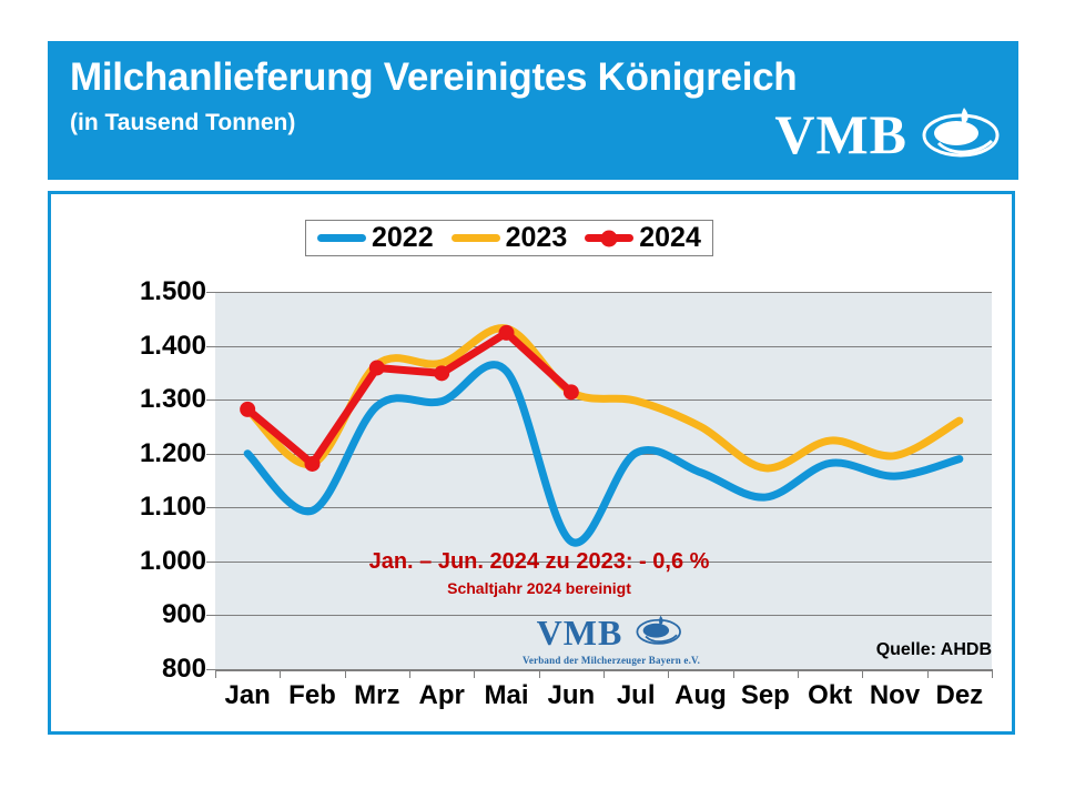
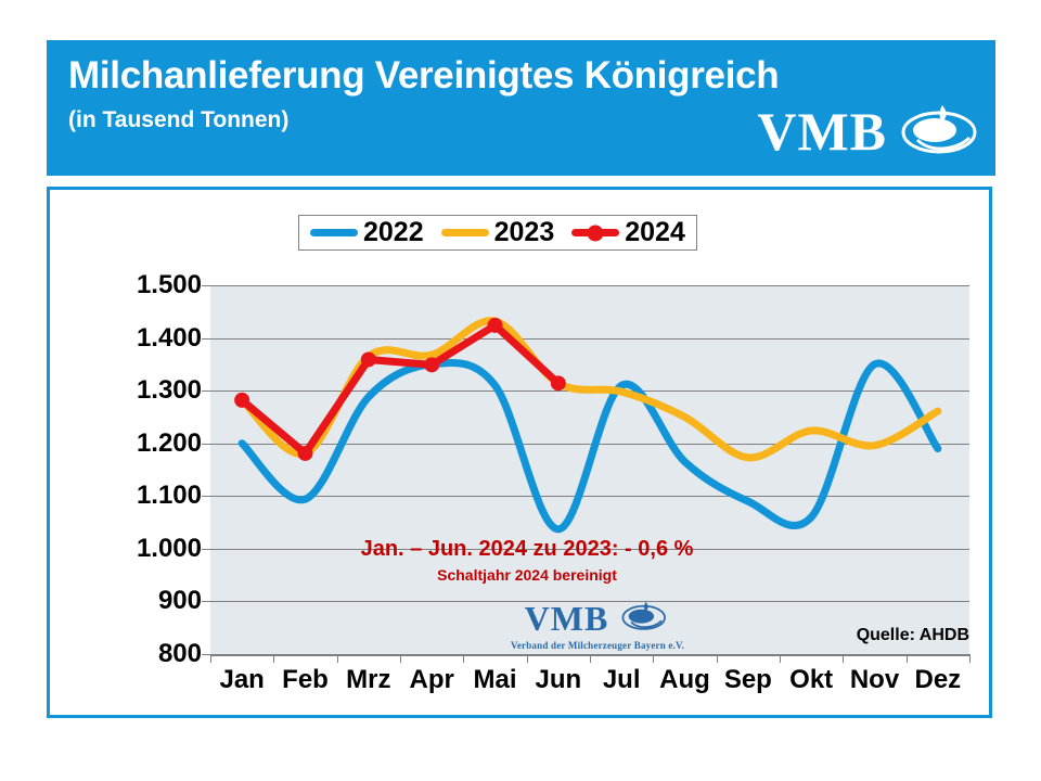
2022/Apr: 1300 -> 1350
2022/Mai: 1350 -> 1310
2022/Jul: 1200 -> 1310
2022/Sep: 1120 -> 1090
2022/Okt: 1180 -> 1060
2022/Nov: 1160 -> 1350
